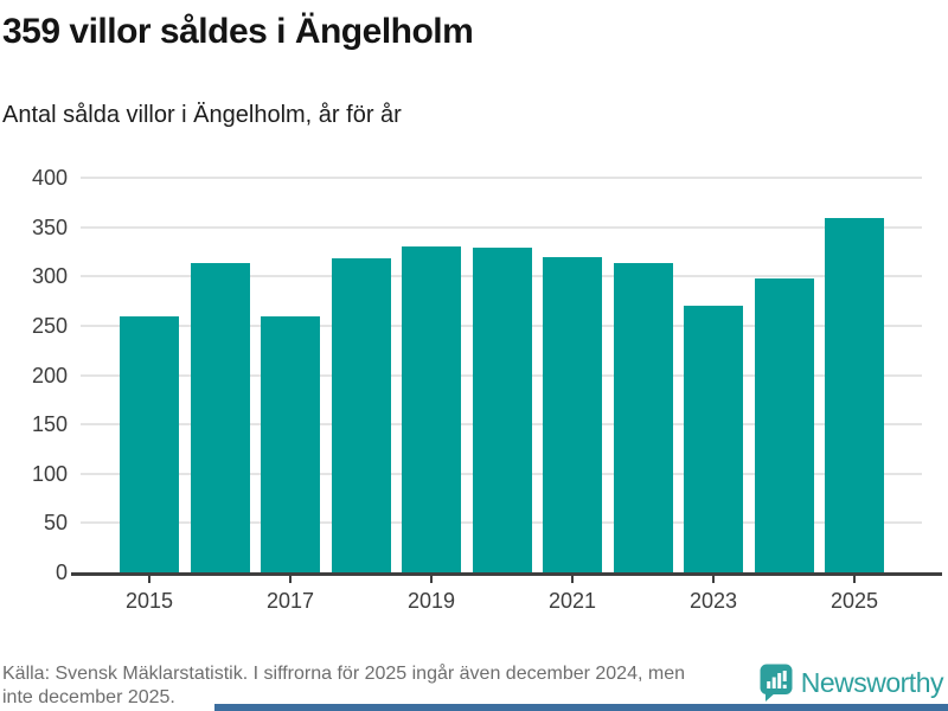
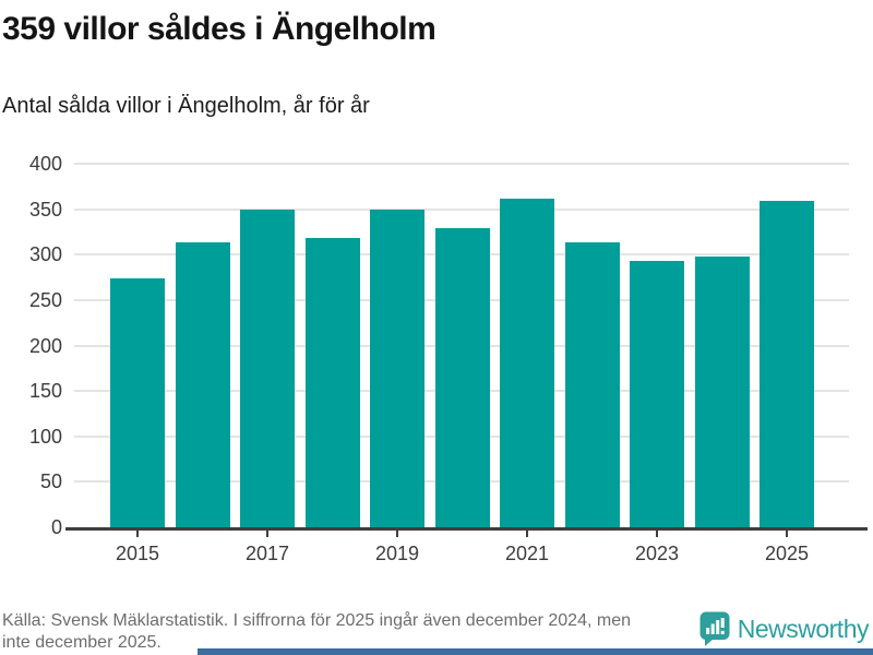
2015: 260 -> 270
2017: 260 -> 350
2019: 330 -> 350
2021: 320 -> 360
2023: 270 -> 290
